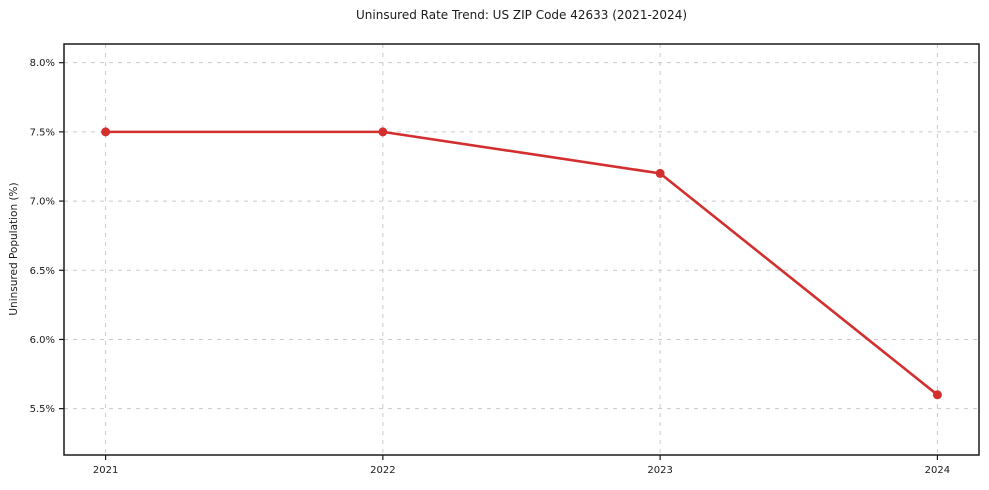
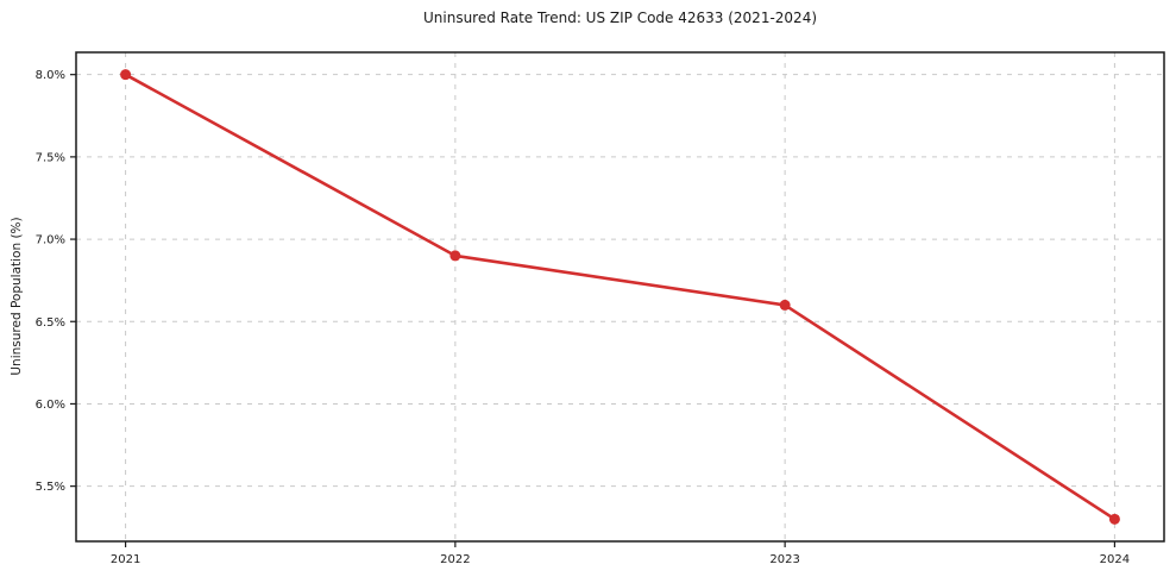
2021: 7.5% -> 8.0%
2022: 7.5% -> 6.9%
2023: 7.2% -> 6.6%
2024: 5.6% -> 5.3%
